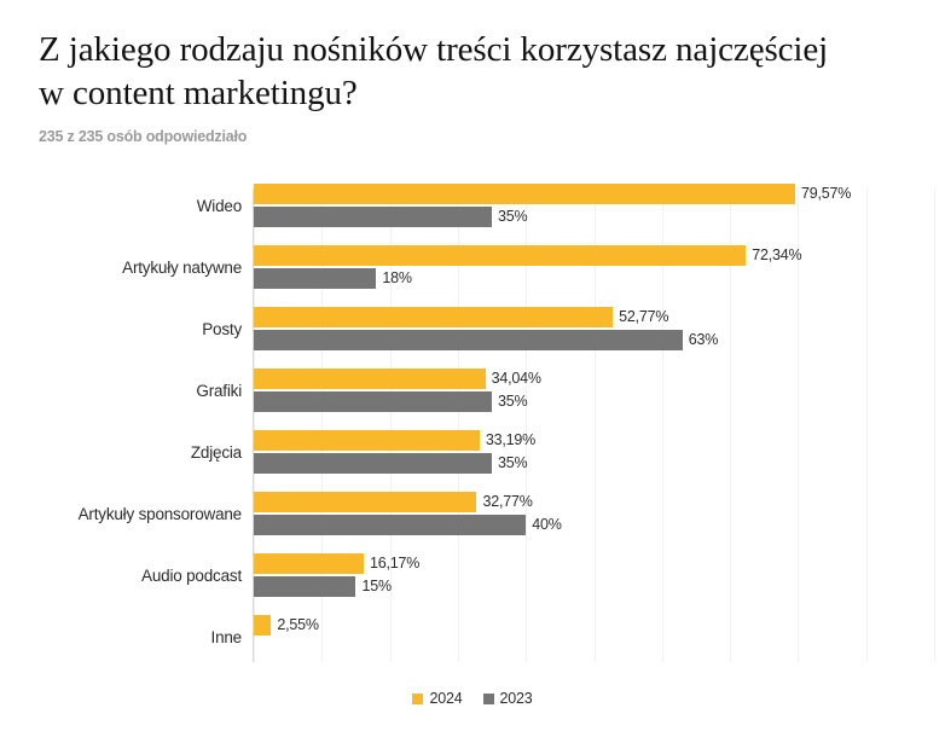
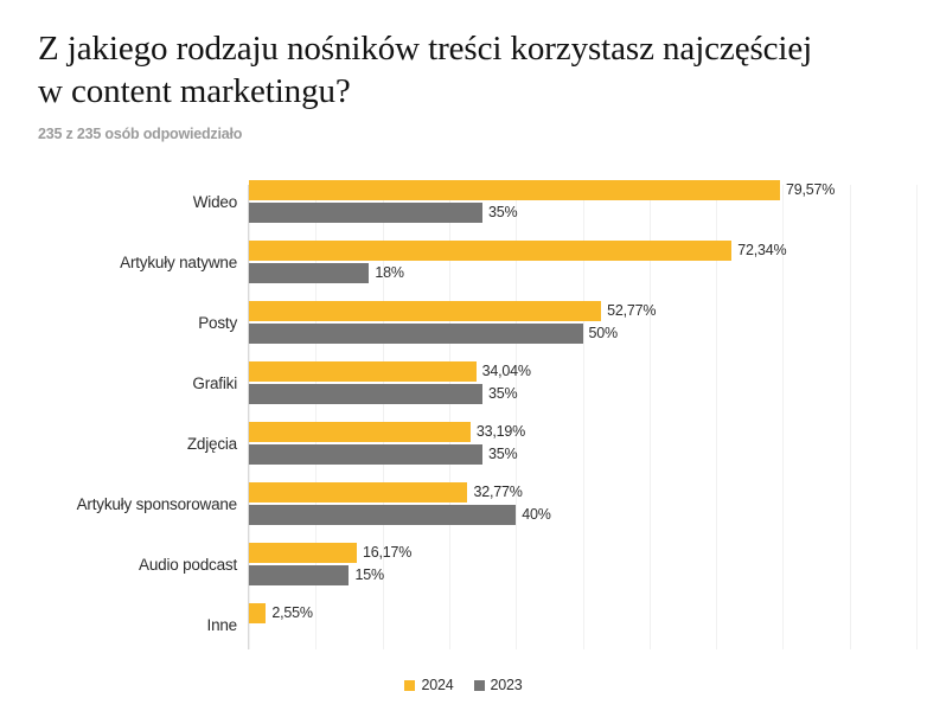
2023/Posty: 63% -> 50%
